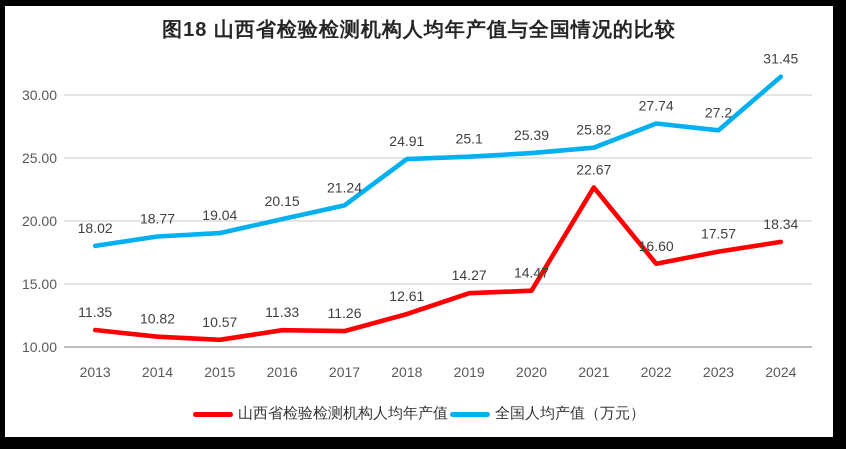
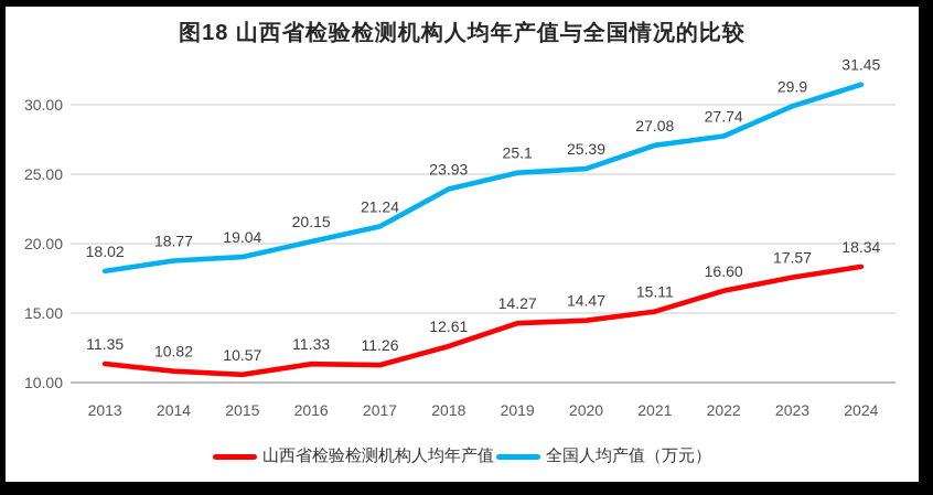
全国人均产值（万元）/2018: 24.91 -> 23.93
山西省检验检测机构人均年产值/2021: 22.67 -> 15.11
全国人均产值（万元）/2021: 25.82 -> 27.08
全国人均产值（万元）/2023: 27.2 -> 29.9
